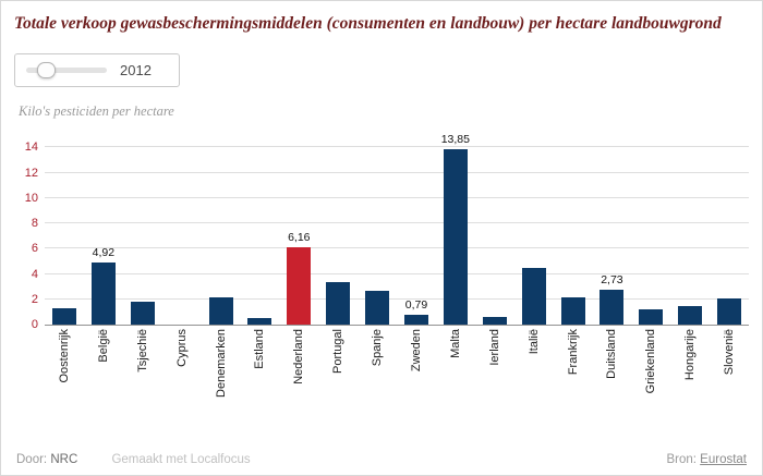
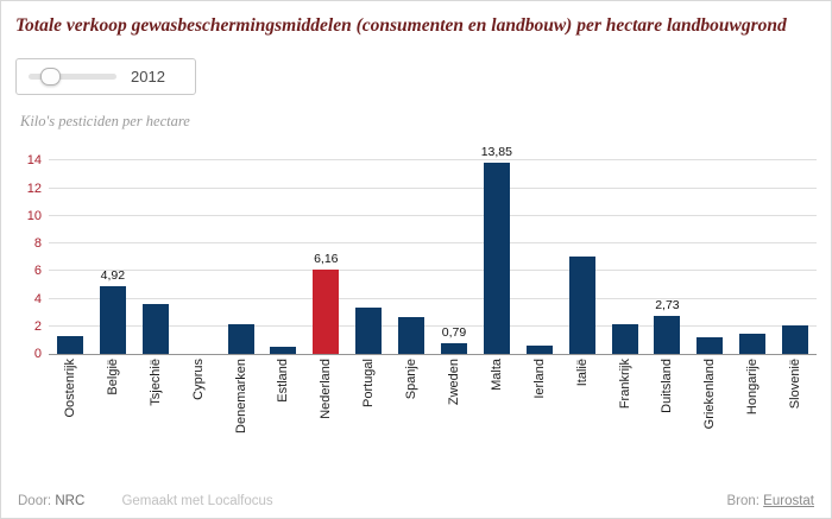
Tsjechië: 1.8 -> 3.6
Italië: 4.5 -> 7.1
